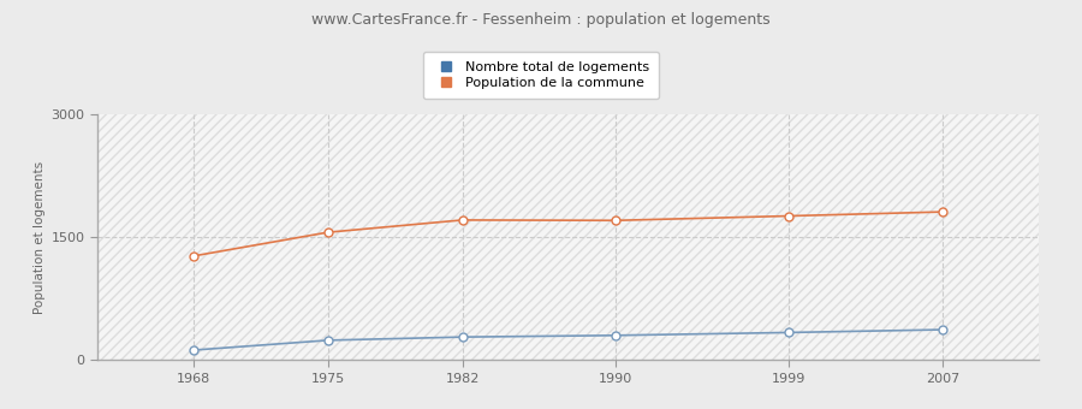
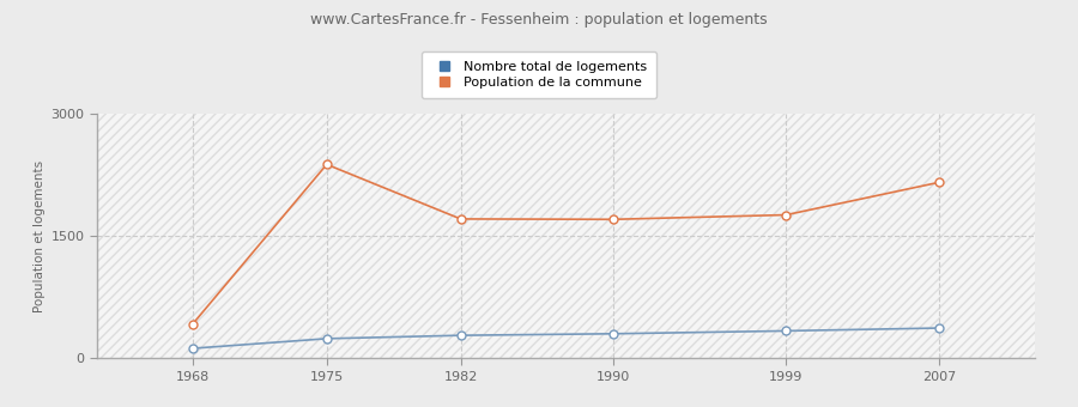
Population de la commune/1968: 1270 -> 420
Population de la commune/1975: 1560 -> 2380
Population de la commune/2007: 1810 -> 2160
